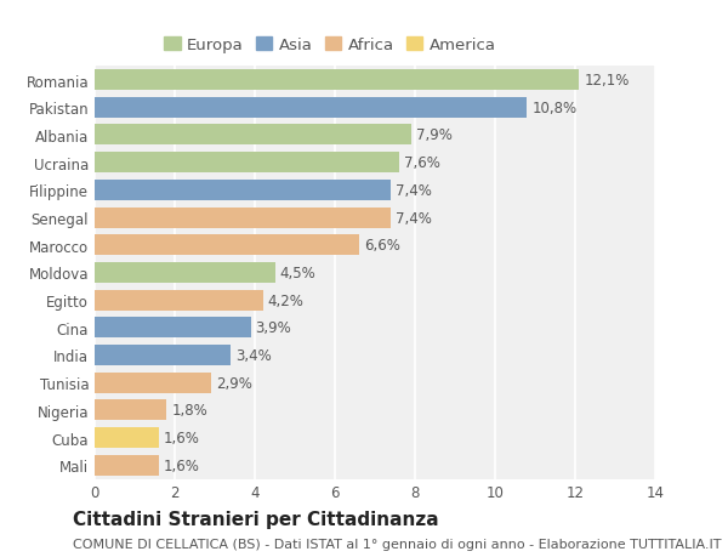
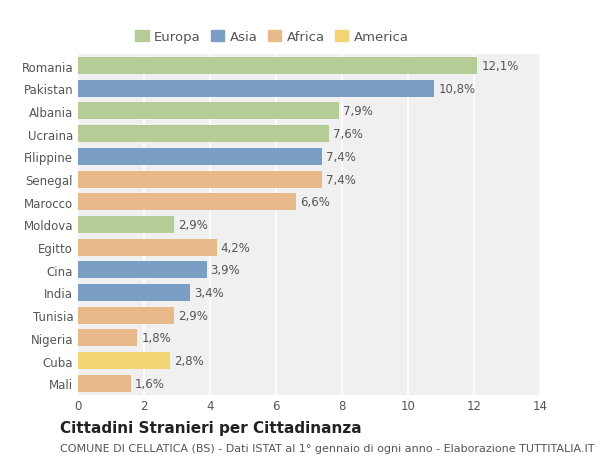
Moldova: 4,5% -> 2,9%
Cuba: 1,6% -> 2,8%
